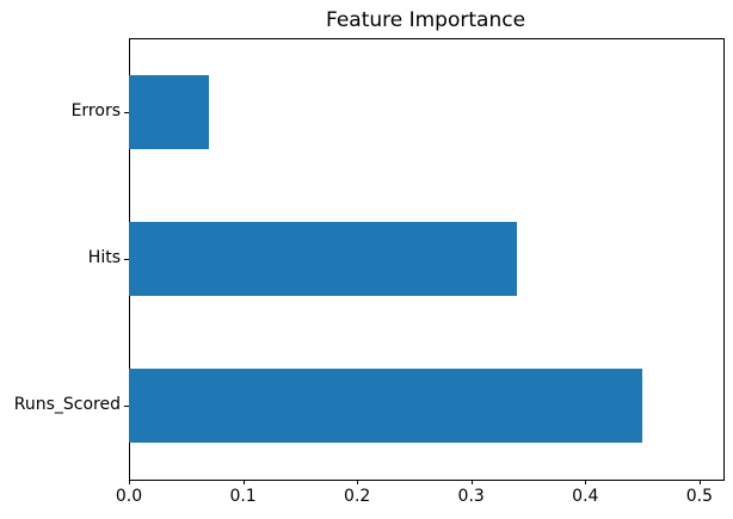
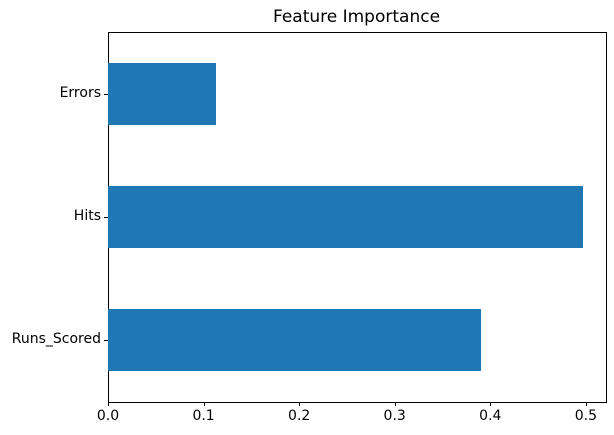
Runs_Scored: 0.45 -> 0.39
Hits: 0.34 -> 0.50
Errors: 0.07 -> 0.11
